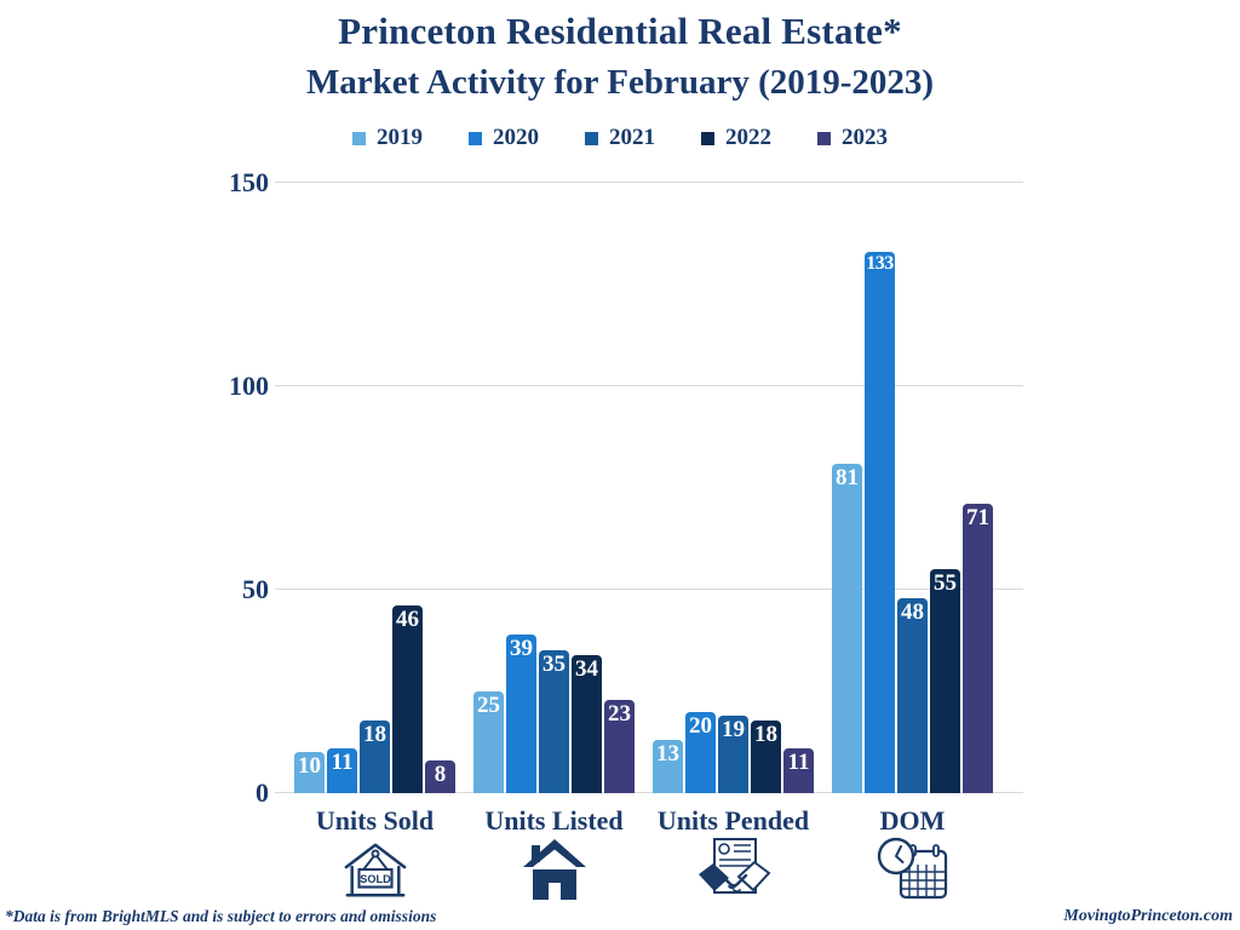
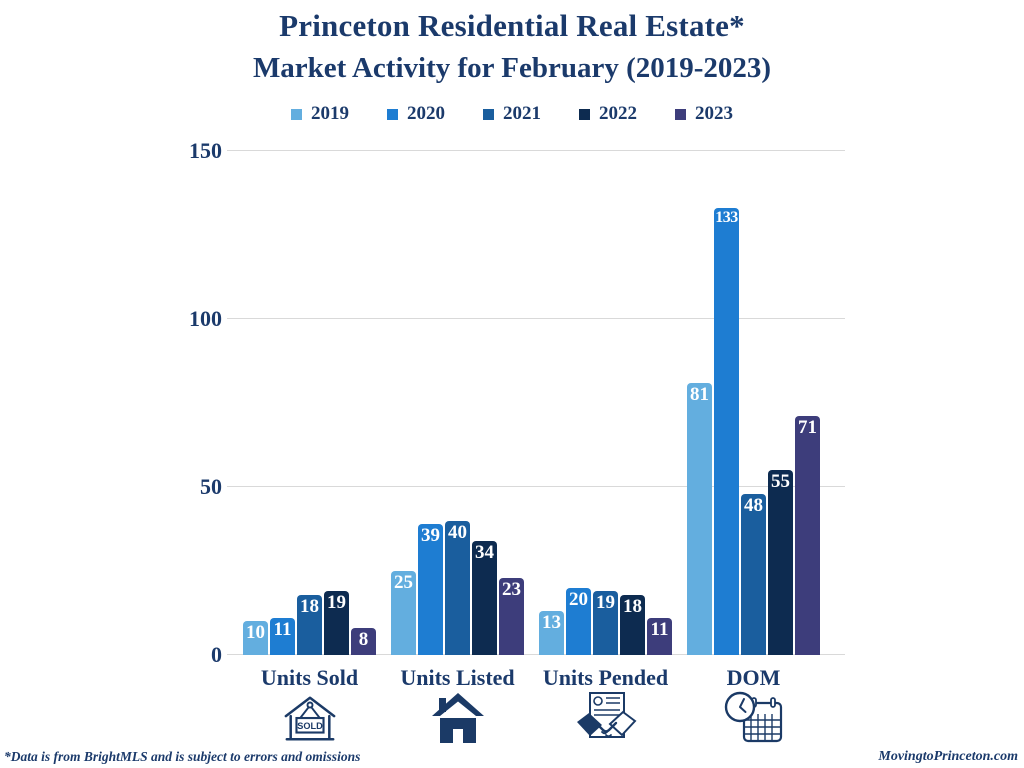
2022/Units Sold: 46 -> 19
2021/Units Listed: 35 -> 40
